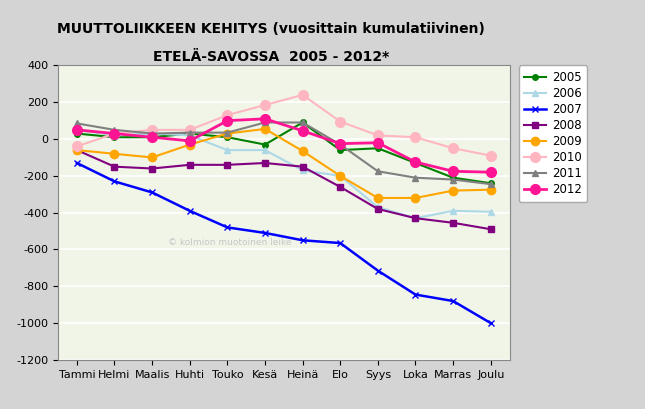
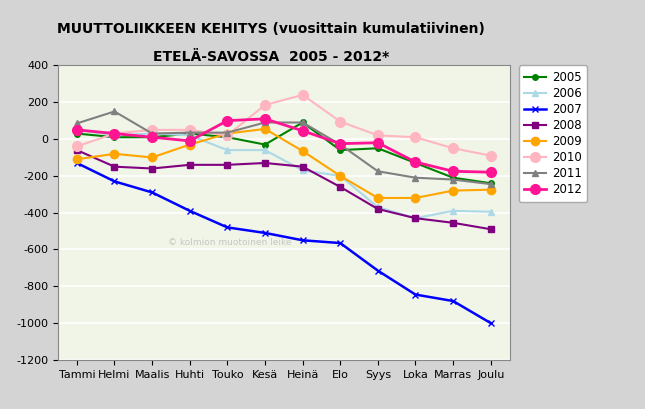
2009/Tammi: -60 -> -110
2011/Helmi: 50 -> 150
2010/Touko: 130 -> 20
